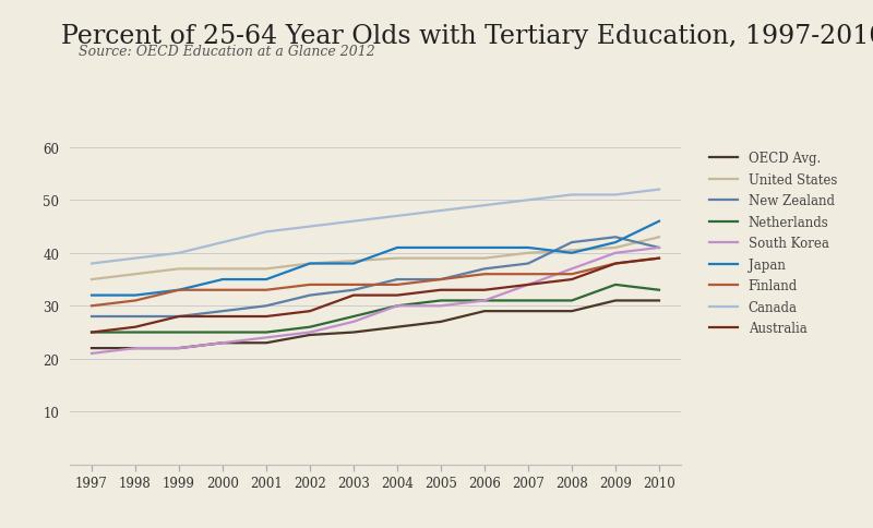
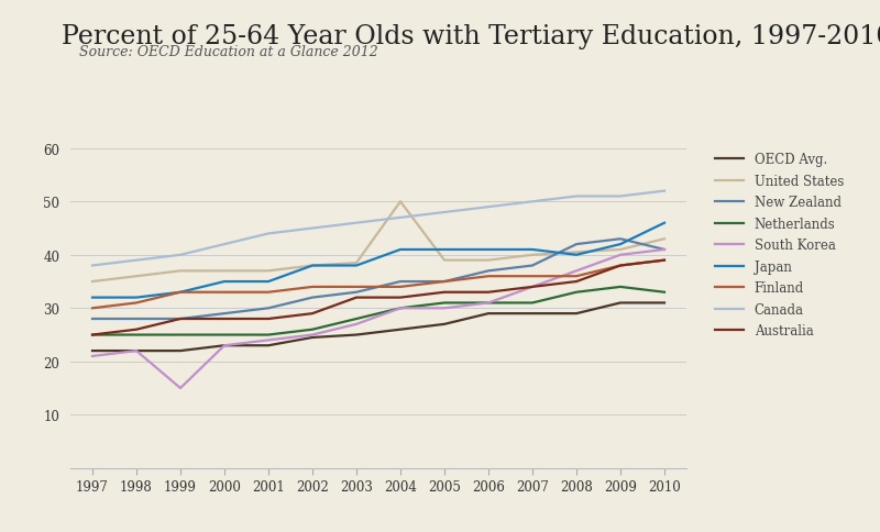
South Korea/1999: 22 -> 15
United States/2004: 39.0 -> 50.0
Netherlands/2008: 31 -> 33
